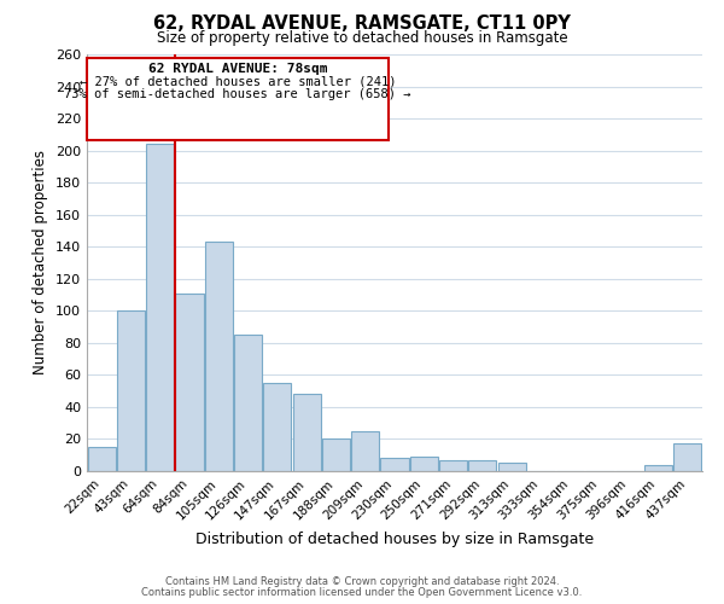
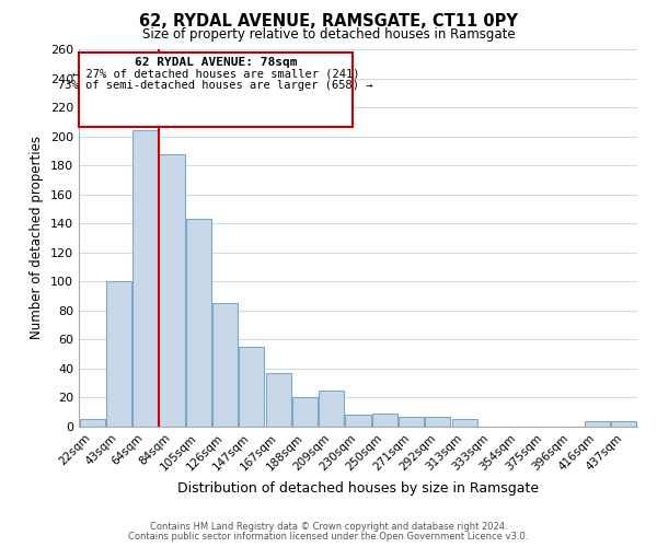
22sqm: 15 -> 5
84sqm: 111 -> 188
167sqm: 48 -> 37
437sqm: 17 -> 4
